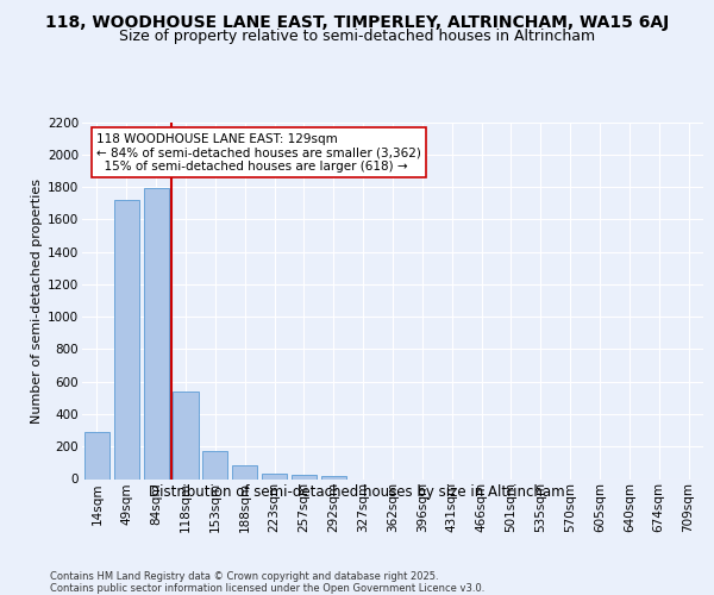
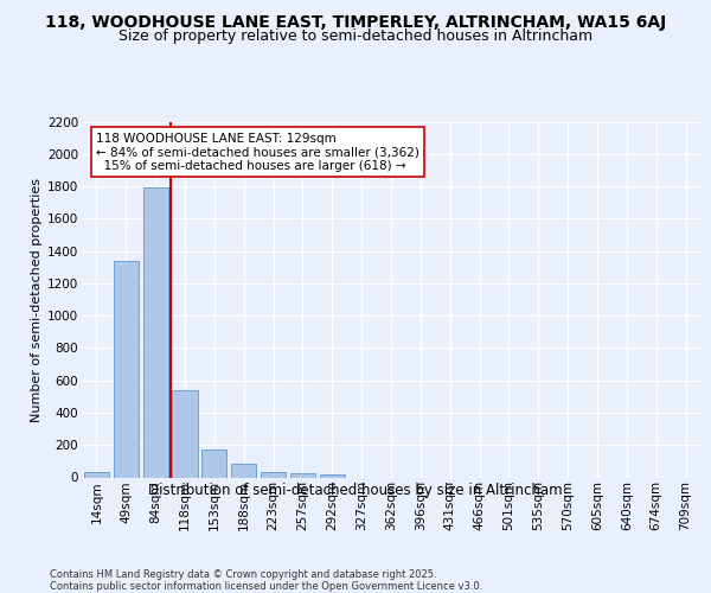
14sqm: 290 -> 30
49sqm: 1720 -> 1340
